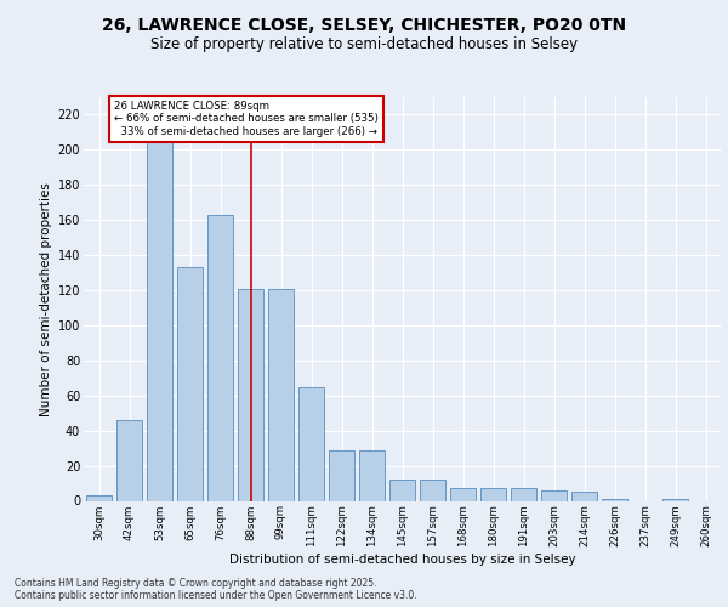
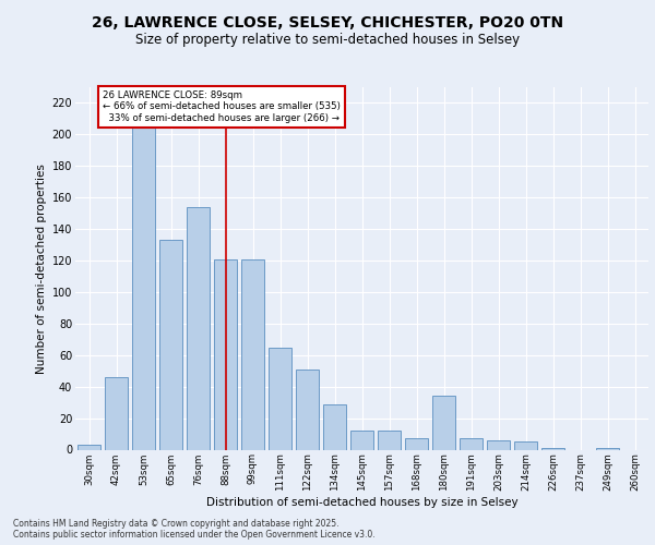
76sqm: 163 -> 154
122sqm: 29 -> 51
180sqm: 7 -> 34
